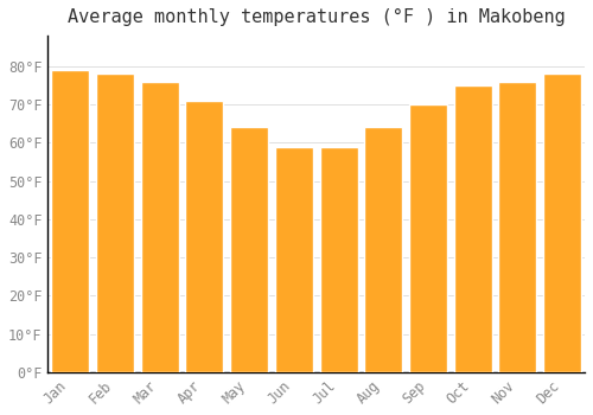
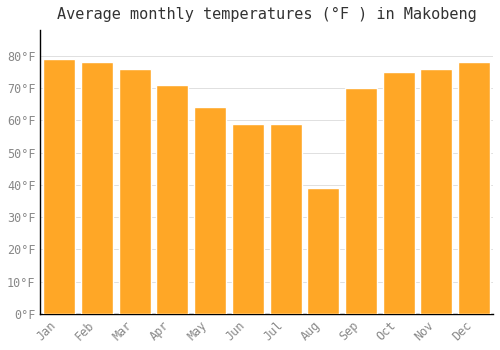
Aug: 64°F -> 39°F
